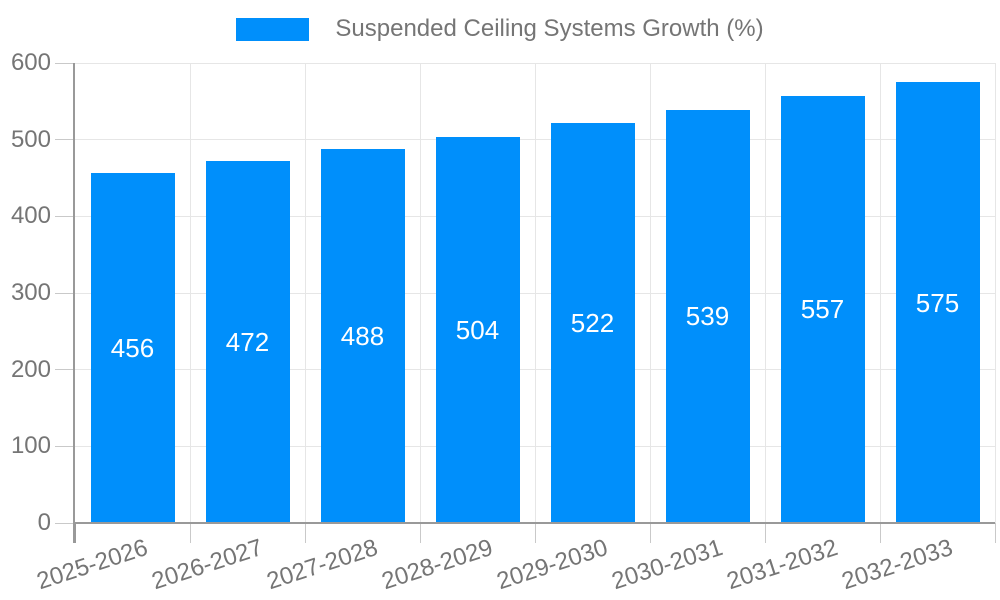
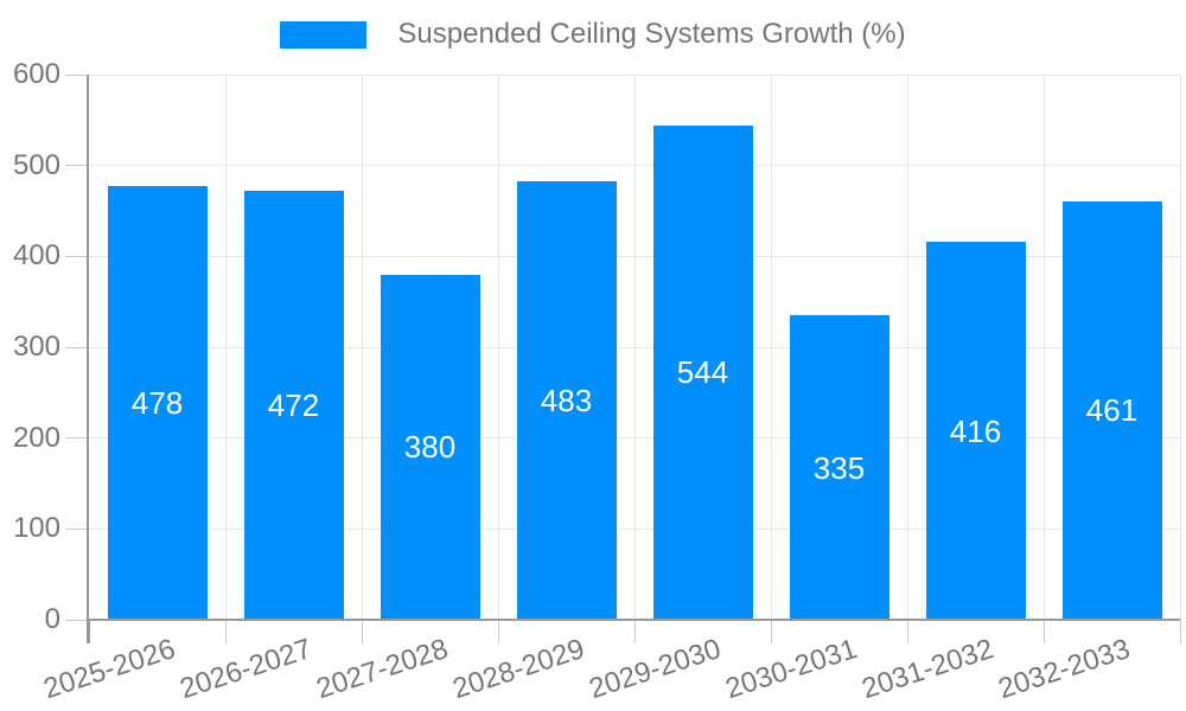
2025-2026: 456 -> 478
2027-2028: 488 -> 380
2028-2029: 504 -> 483
2029-2030: 522 -> 544
2030-2031: 539 -> 335
2031-2032: 557 -> 416
2032-2033: 575 -> 461
